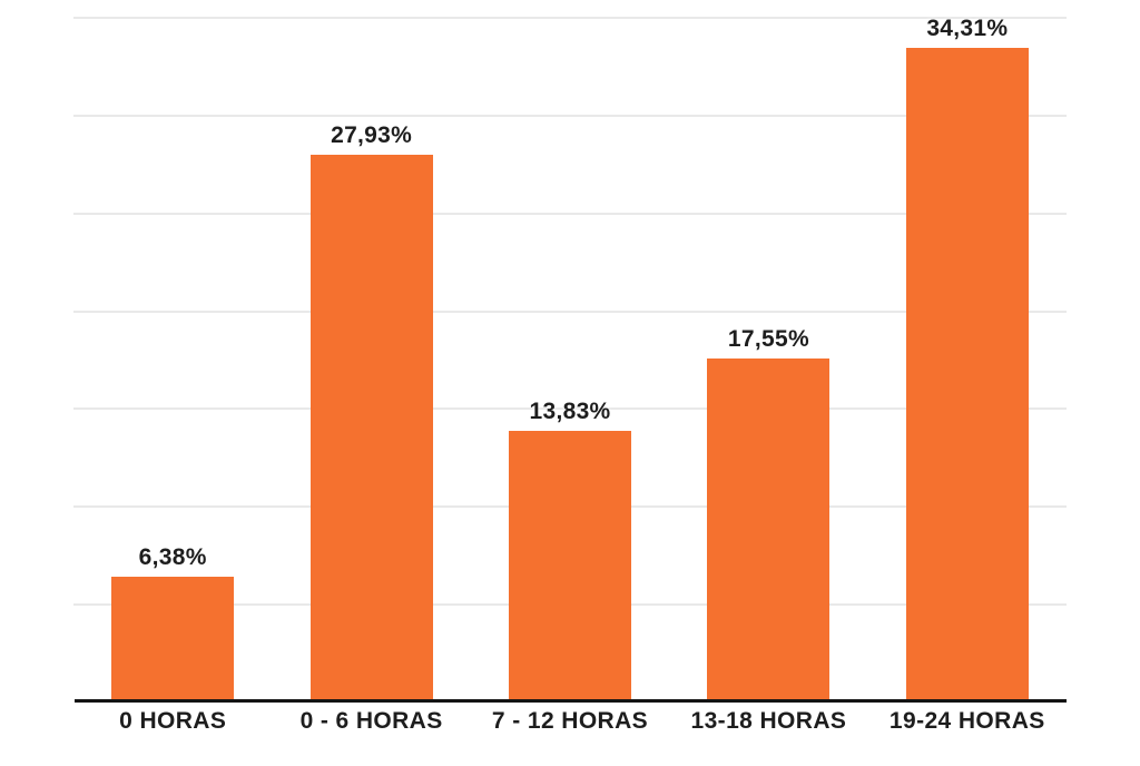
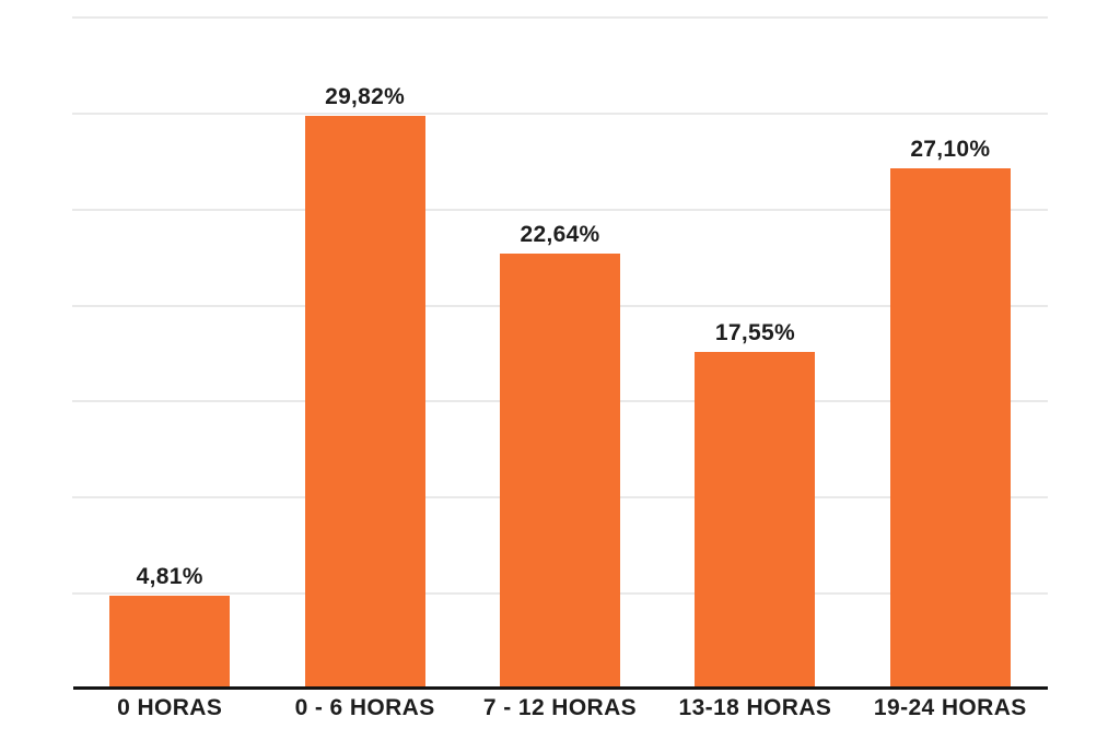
0 HORAS: 6,38% -> 4,81%
0 - 6 HORAS: 27,93% -> 29,82%
7 - 12 HORAS: 13,83% -> 22,64%
19-24 HORAS: 34,31% -> 27,10%
